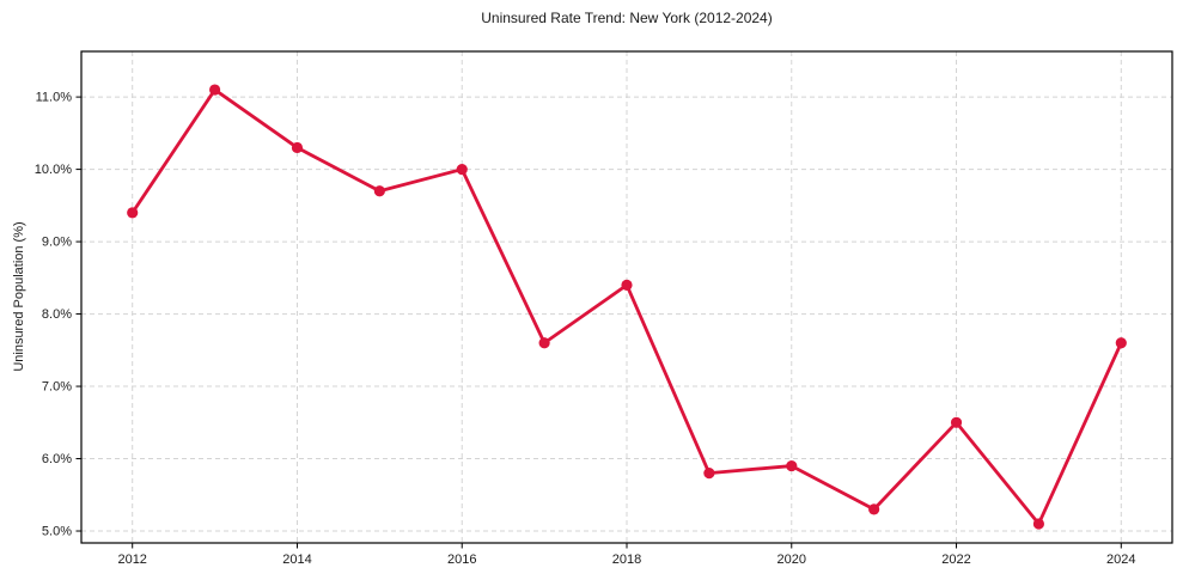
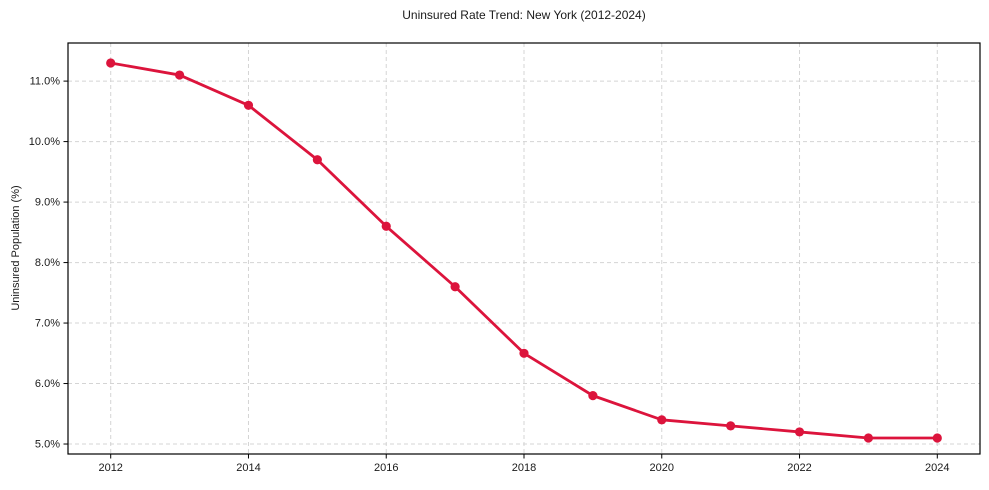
2012: 9.4% -> 11.3%
2014: 10.3% -> 10.6%
2016: 10.0% -> 8.6%
2018: 8.4% -> 6.5%
2020: 5.9% -> 5.4%
2022: 6.5% -> 5.2%
2024: 7.6% -> 5.1%
